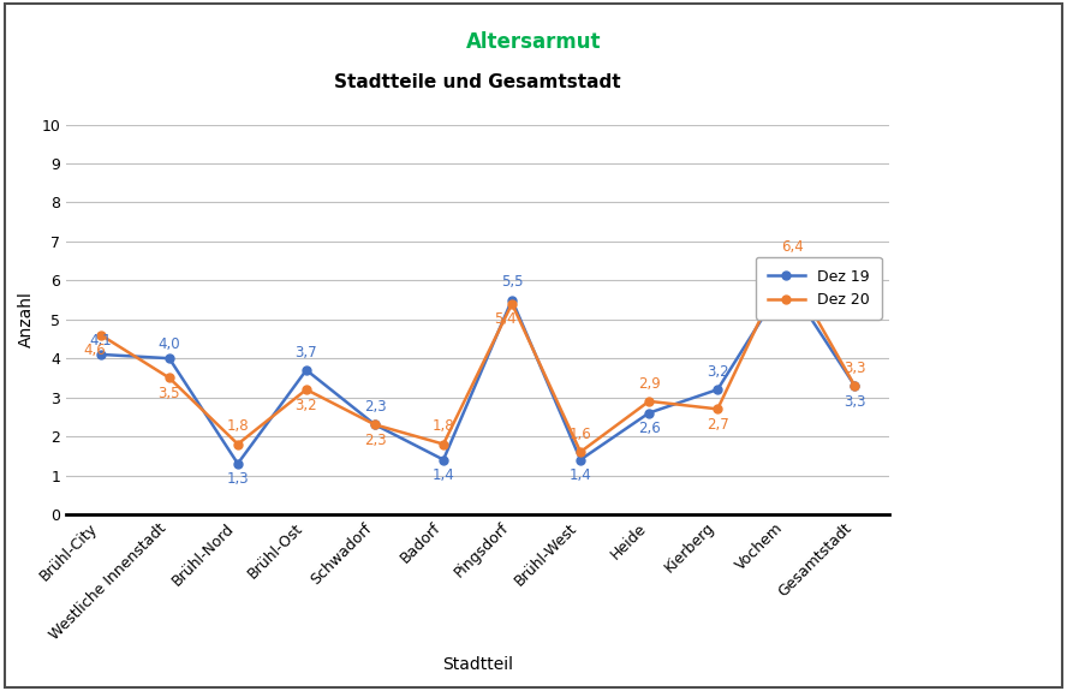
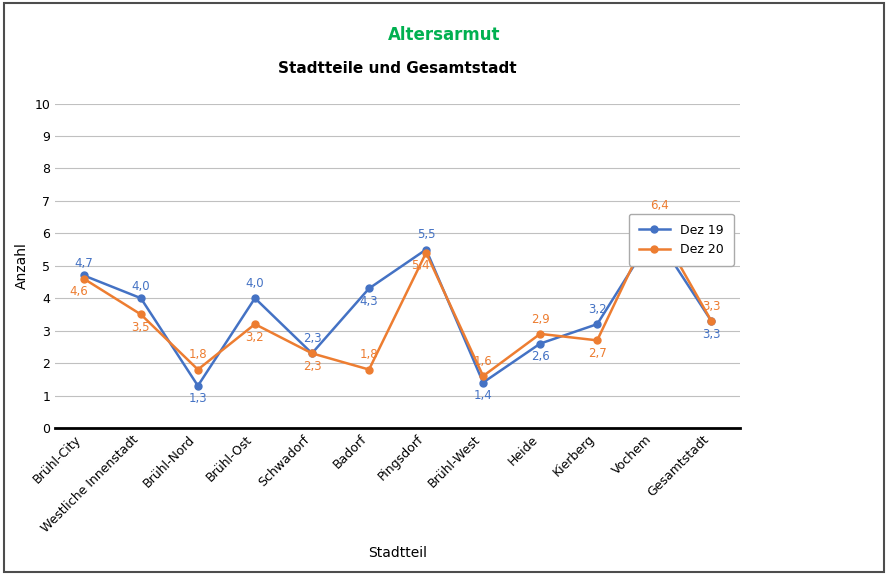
Dez 19/Brühl-City: 4.1 -> 4.7
Dez 19/Brühl-Ost: 3,7 -> 4,0
Dez 19/Badorf: 1,4 -> 4,3
